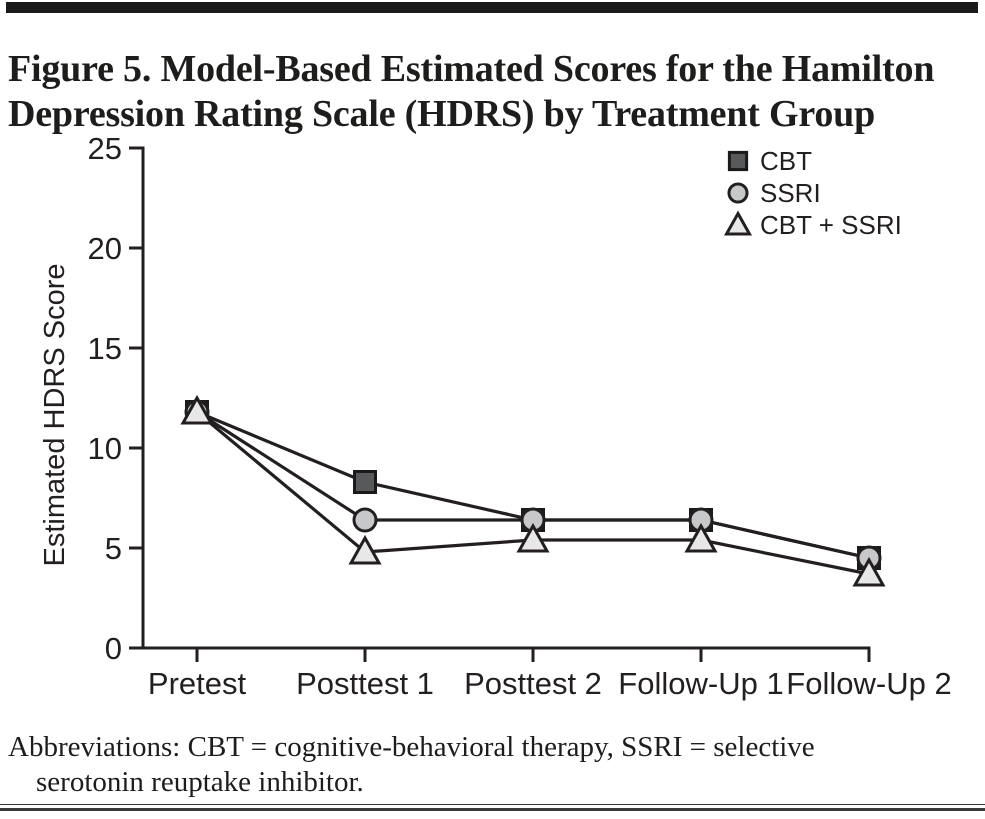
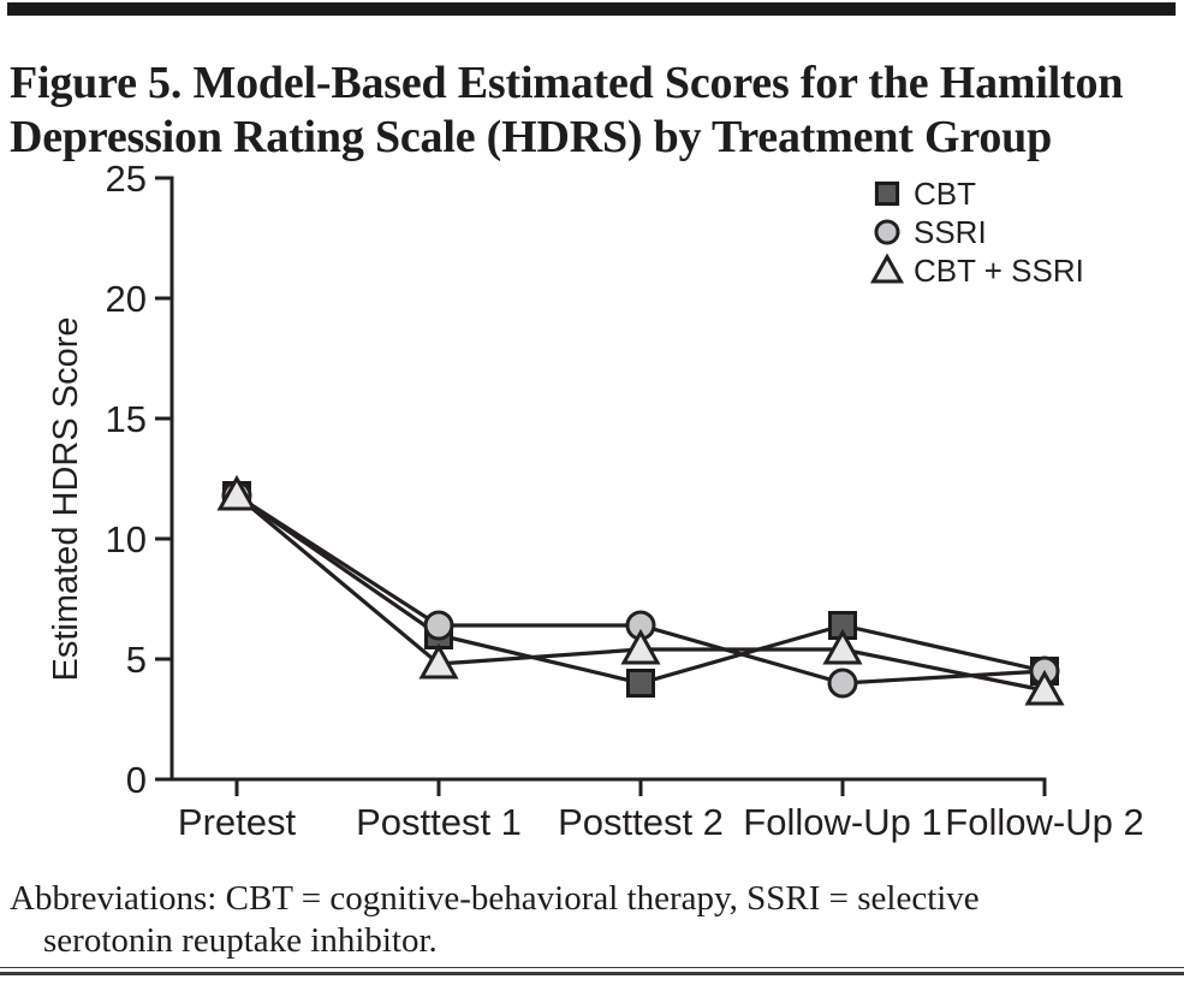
CBT/Posttest 1: 8.3 -> 6.0
CBT/Posttest 2: 6.4 -> 4.0
SSRI/Follow-Up 1: 6.4 -> 4.0
